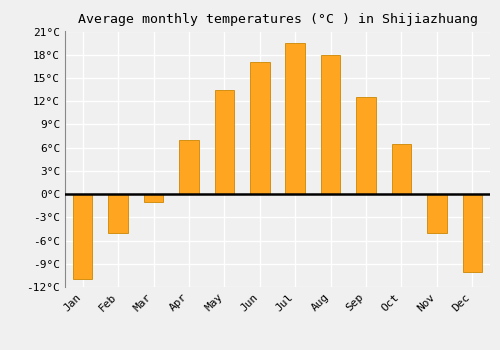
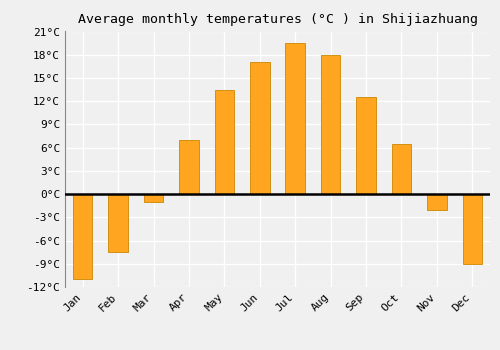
Feb: -5.0°C -> -7.5°C
Nov: -5.0°C -> -2.0°C
Dec: -10.0°C -> -9.0°C
